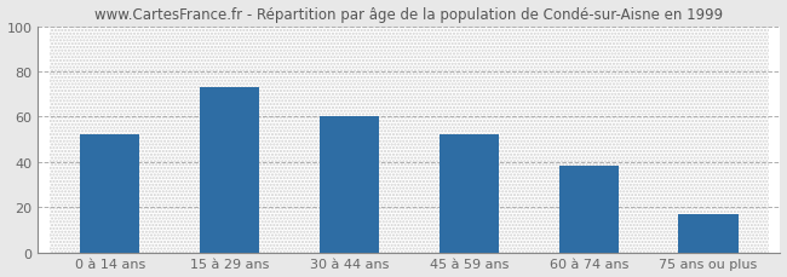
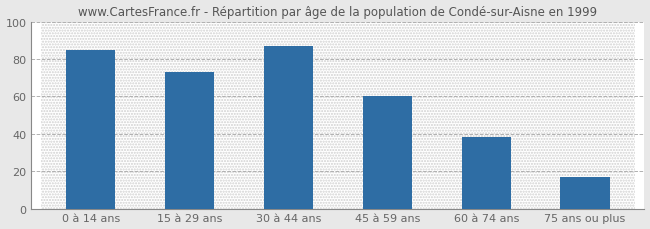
0 à 14 ans: 52 -> 85
30 à 44 ans: 60 -> 87
45 à 59 ans: 52 -> 60
